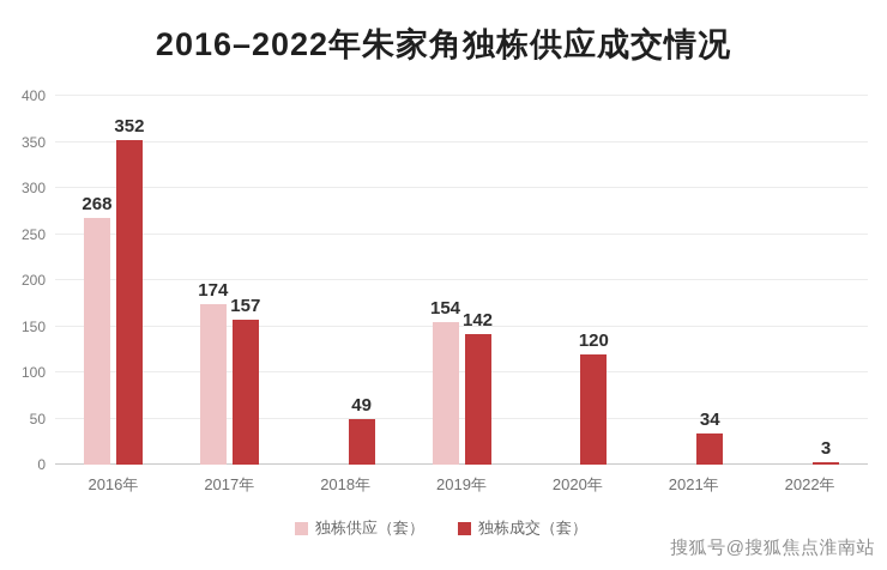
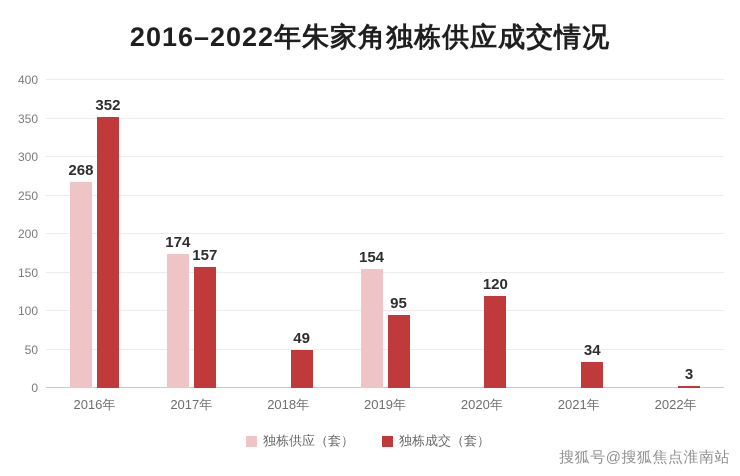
独栋成交（套）/2019年: 142 -> 95
